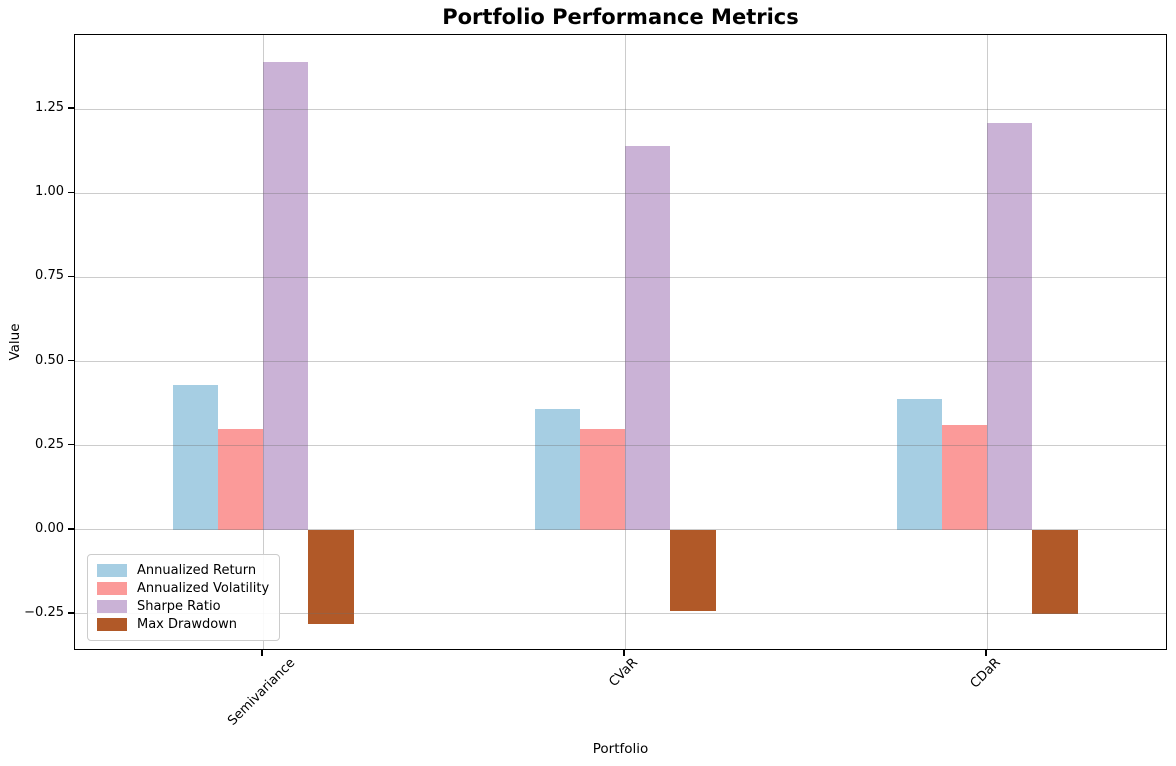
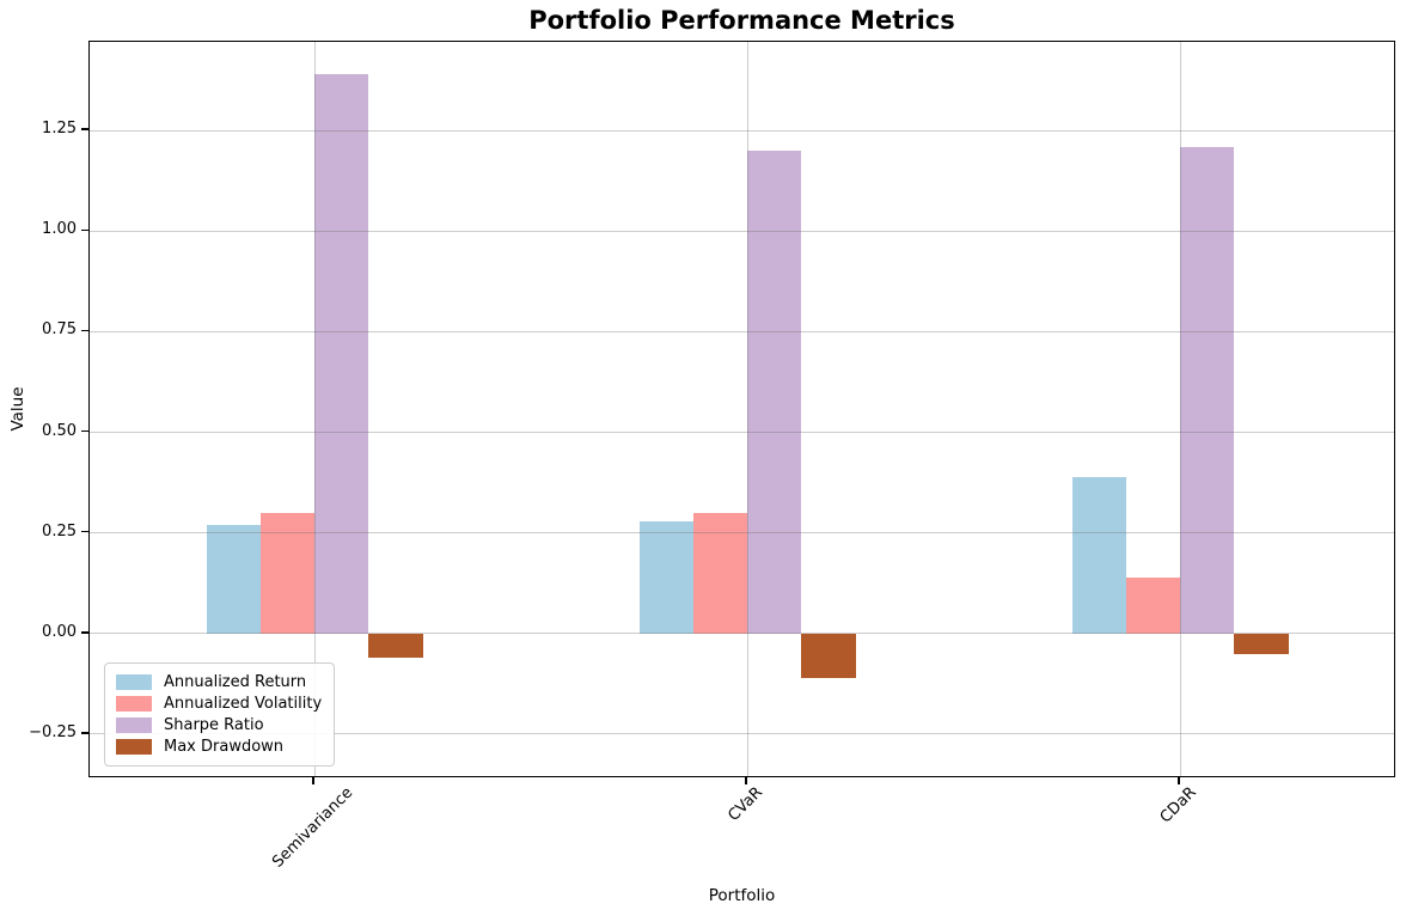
Annualized Return/Semivariance: 0.43 -> 0.27
Max Drawdown/Semivariance: -0.28 -> -0.06
Annualized Return/CVaR: 0.36 -> 0.28
Sharpe Ratio/CVaR: 1.14 -> 1.20
Max Drawdown/CVaR: -0.24 -> -0.11
Annualized Volatility/CDaR: 0.31 -> 0.14
Max Drawdown/CDaR: -0.25 -> -0.05
